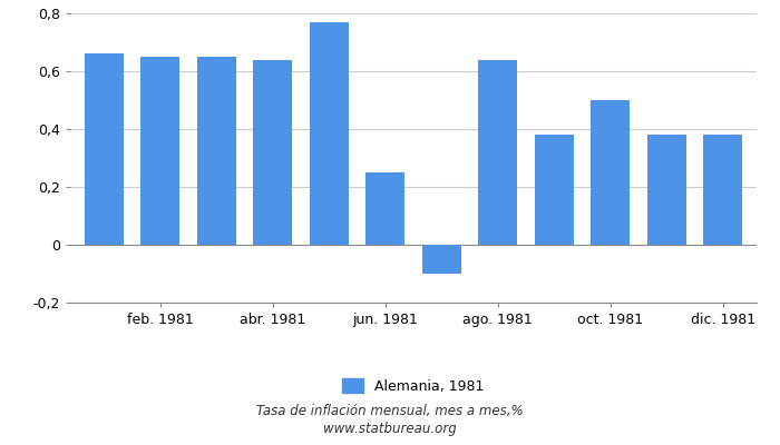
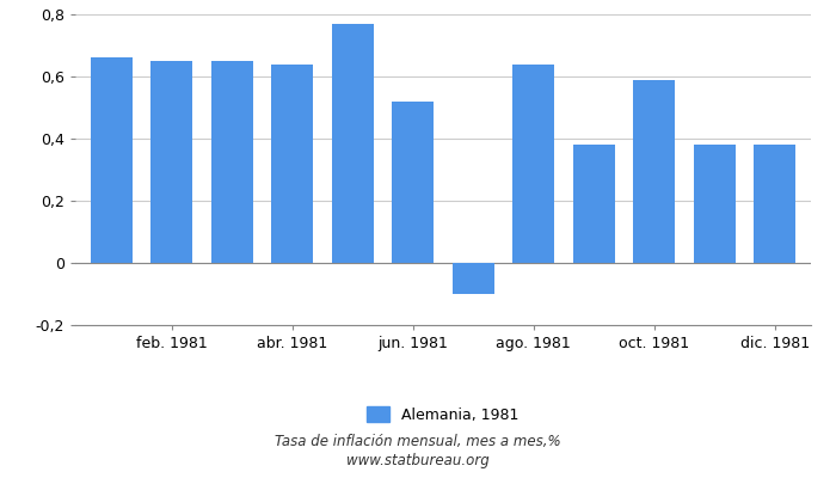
jun. 1981: 0,25 -> 0,52
oct. 1981: 0,50 -> 0,59
